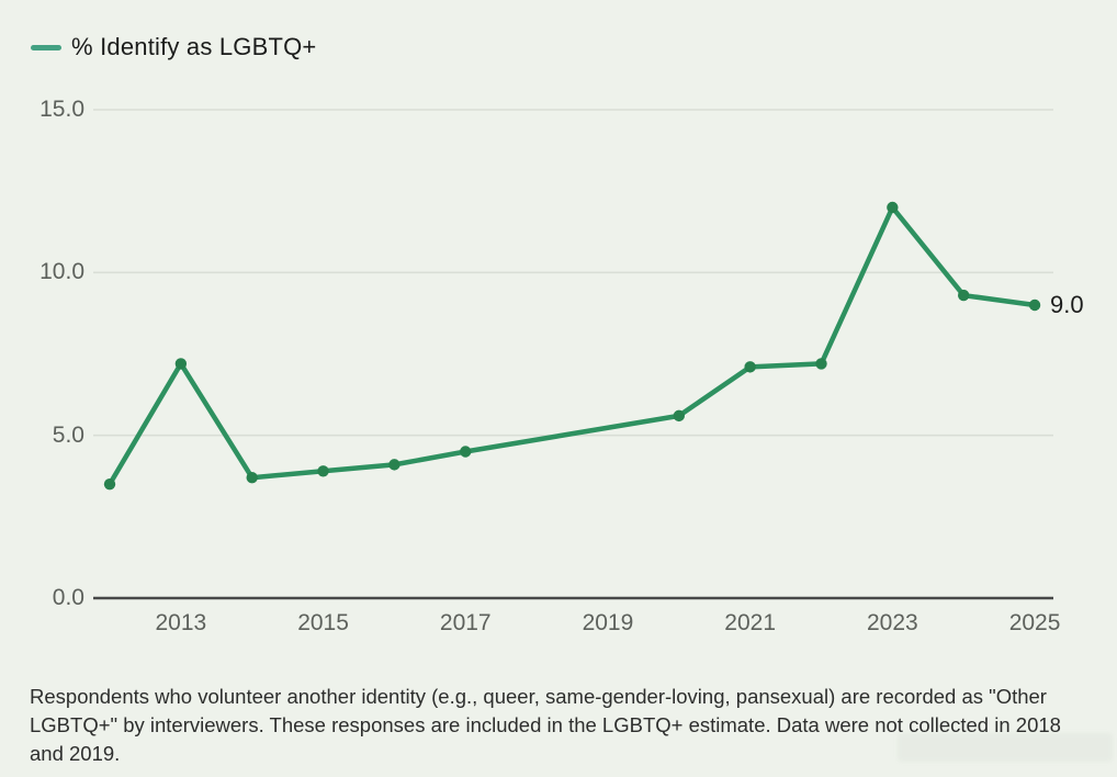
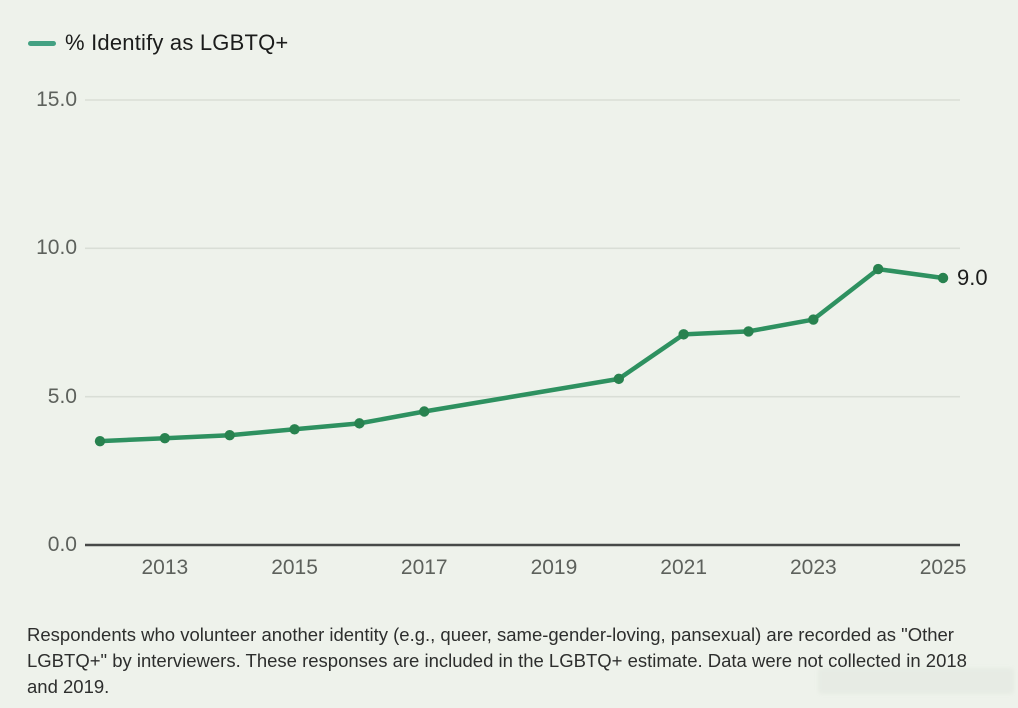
2013: 7.2 -> 3.6
2023: 12.0 -> 7.6
